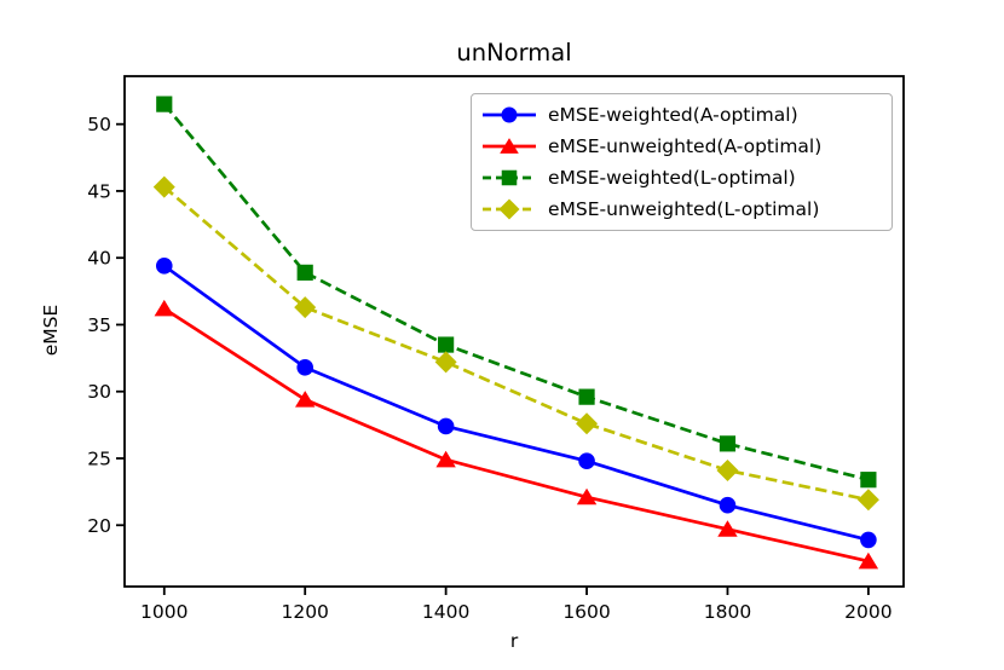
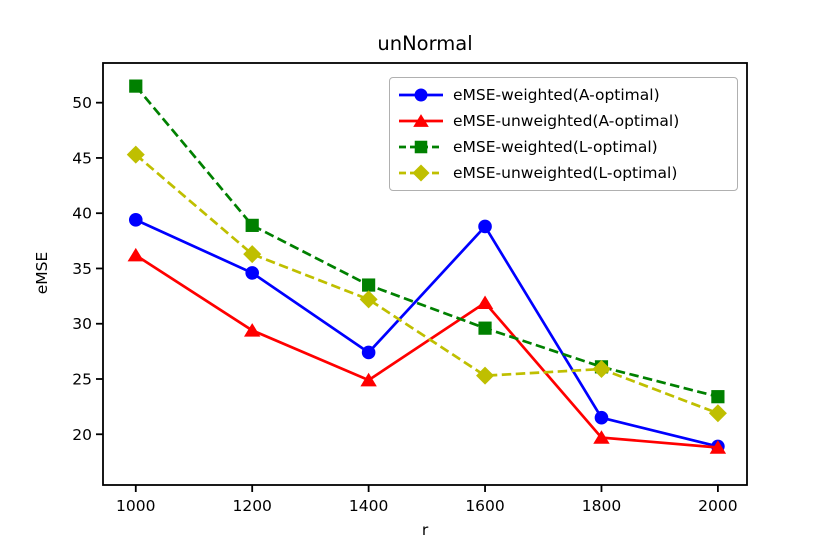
eMSE-weighted(A-optimal)/1200: 31.8 -> 34.6
eMSE-weighted(A-optimal)/1600: 24.8 -> 38.8
eMSE-unweighted(A-optimal)/1600: 22.1 -> 31.9
eMSE-unweighted(L-optimal)/1600: 27.6 -> 25.3
eMSE-unweighted(L-optimal)/1800: 24.1 -> 25.9
eMSE-unweighted(A-optimal)/2000: 17.3 -> 18.8
